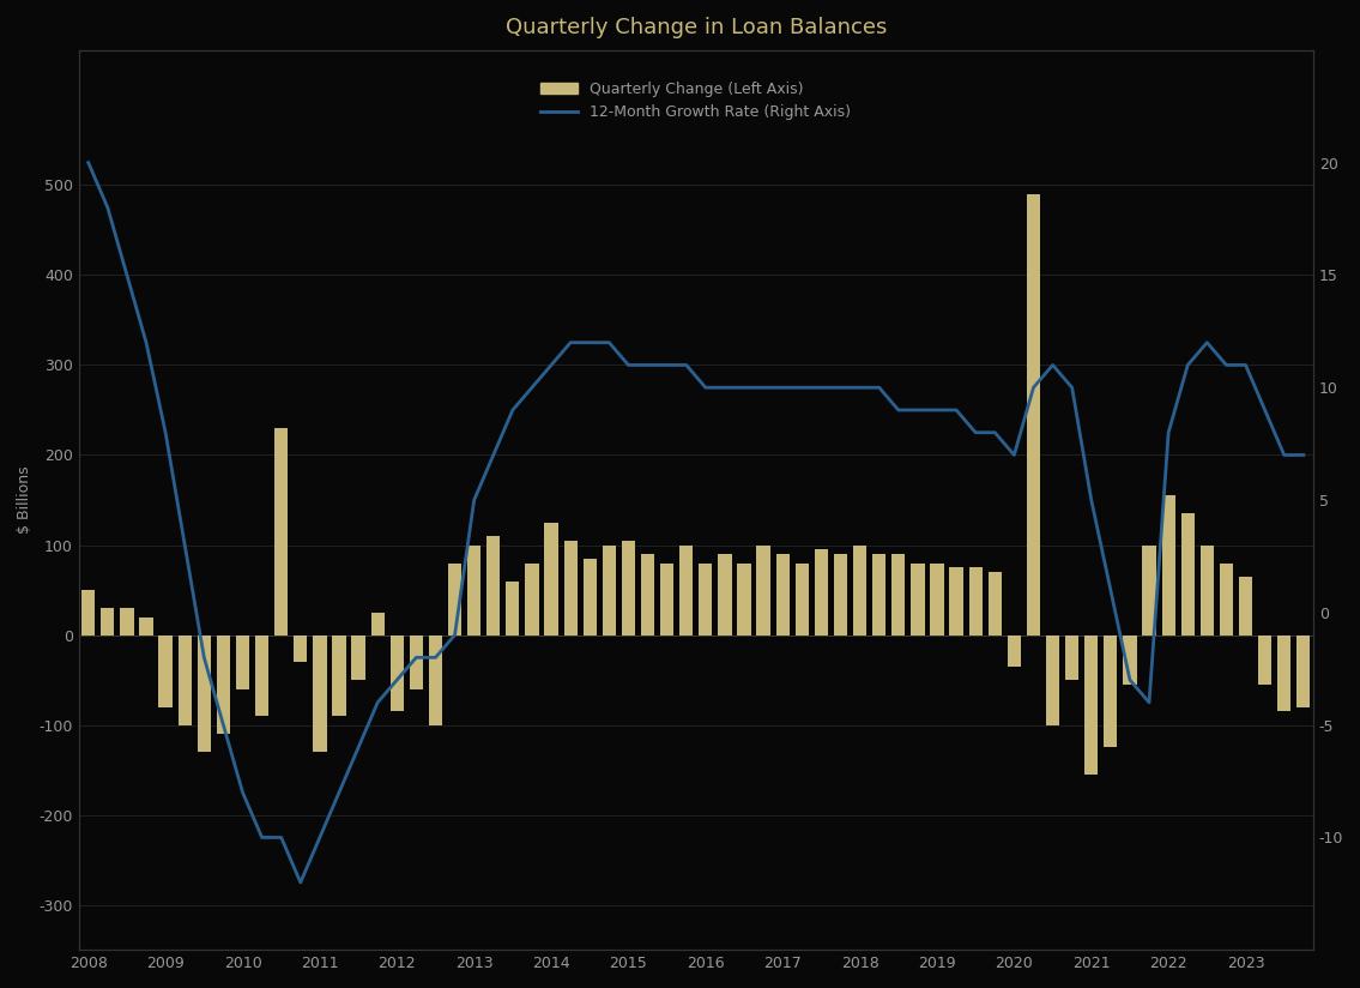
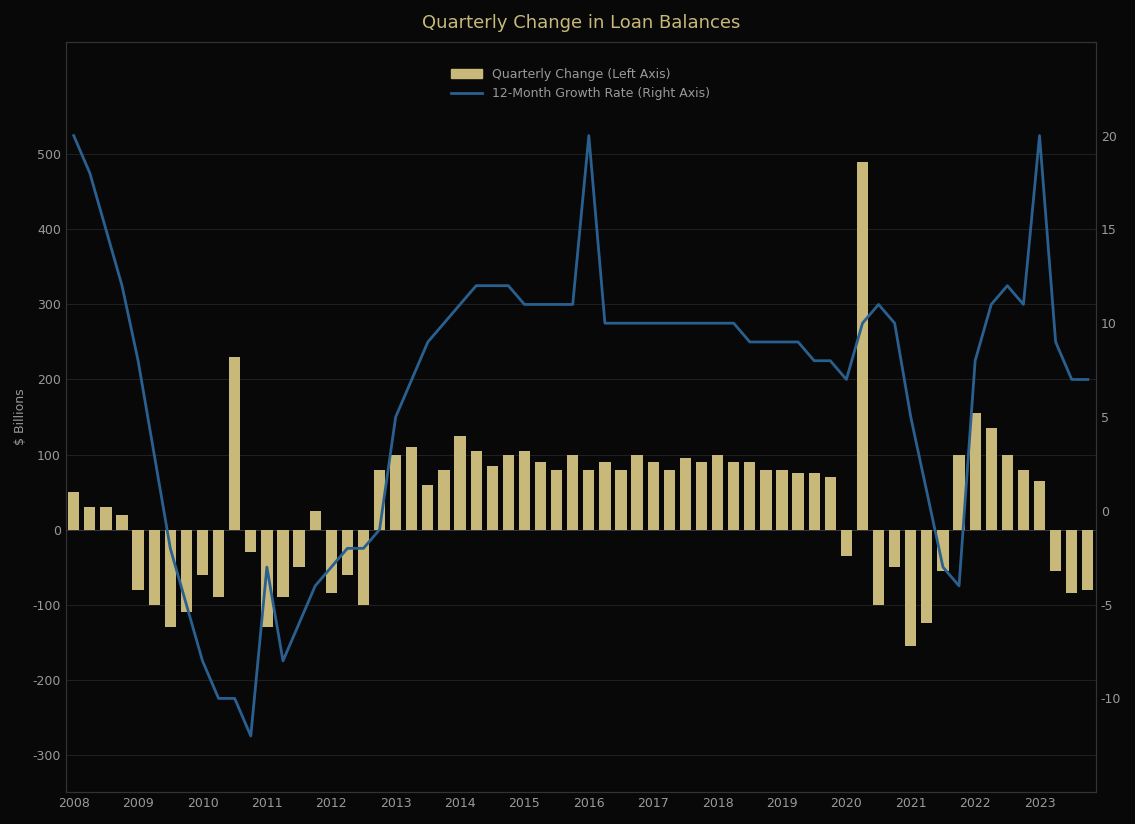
12-Month Growth Rate (Right Axis)/2011: -10 -> -3
12-Month Growth Rate (Right Axis)/2016: 10 -> 20
12-Month Growth Rate (Right Axis)/2023: 11 -> 20
